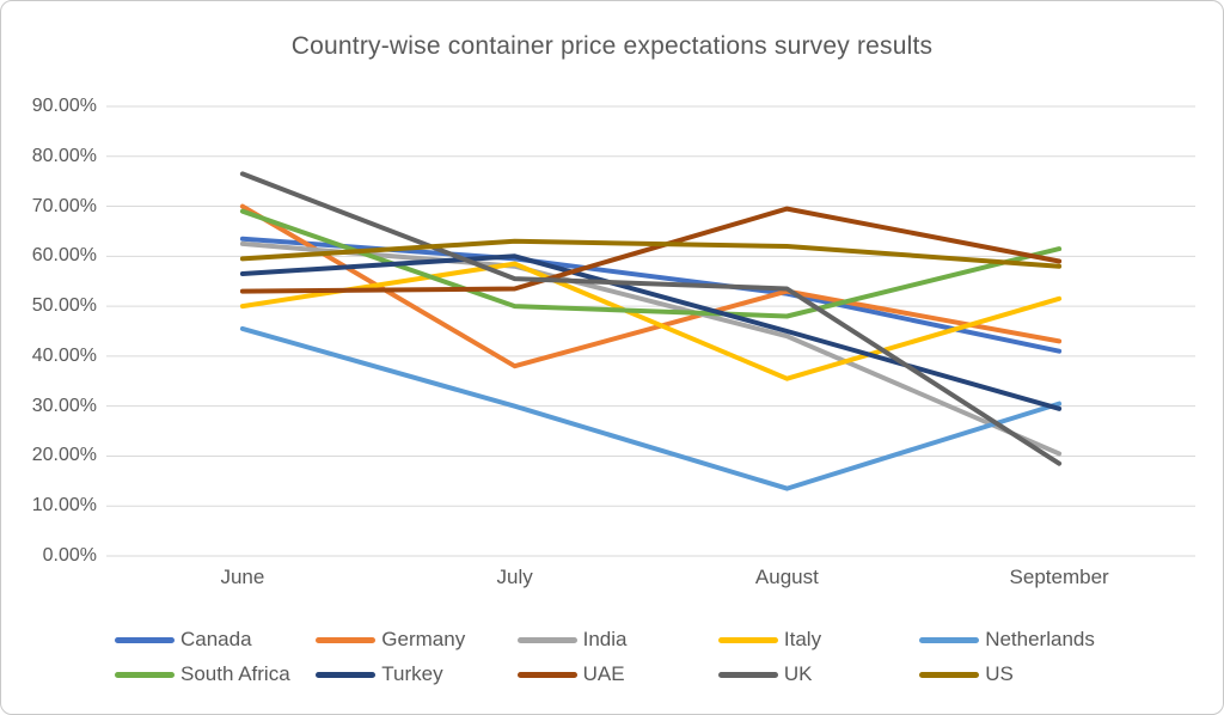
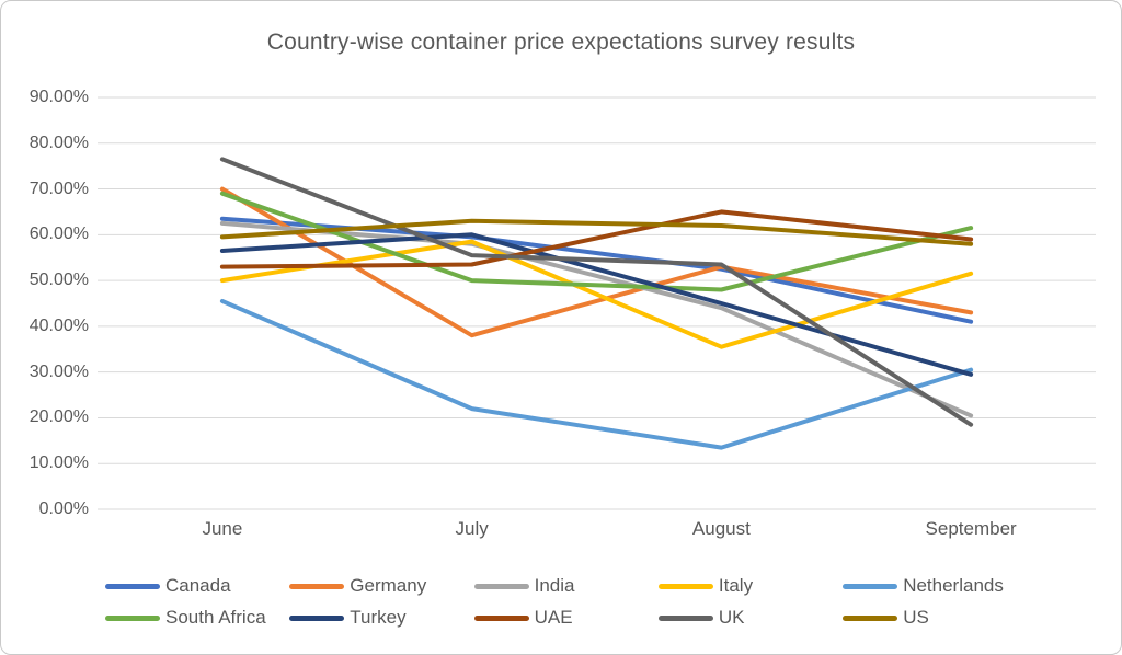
Netherlands/July: 30% -> 22%
UAE/August: 70% -> 65%
